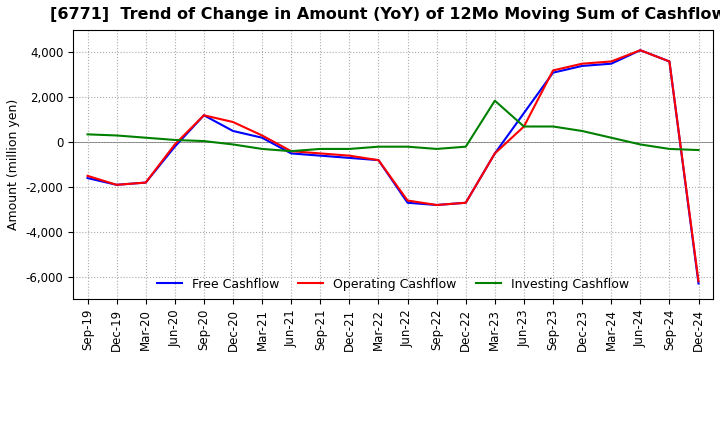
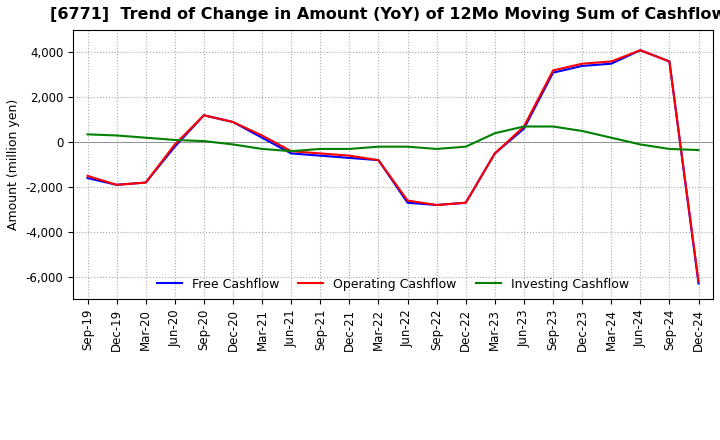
Free Cashflow/Dec-20: 500 -> 900
Investing Cashflow/Mar-23: 1,850 -> 400
Free Cashflow/Jun-23: 1,300 -> 600
